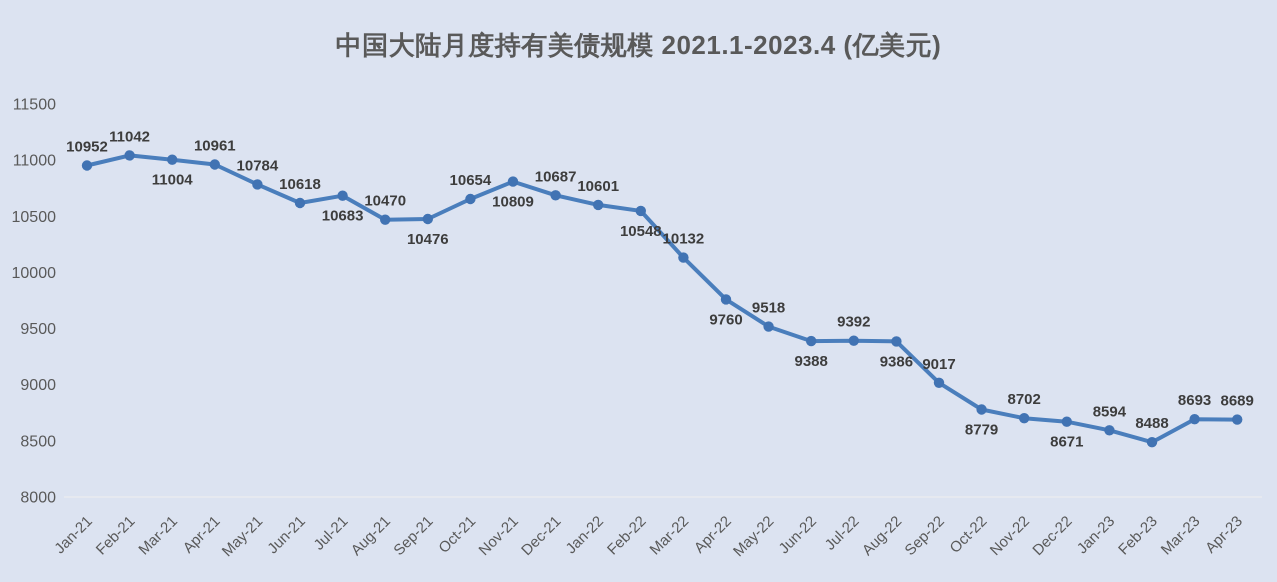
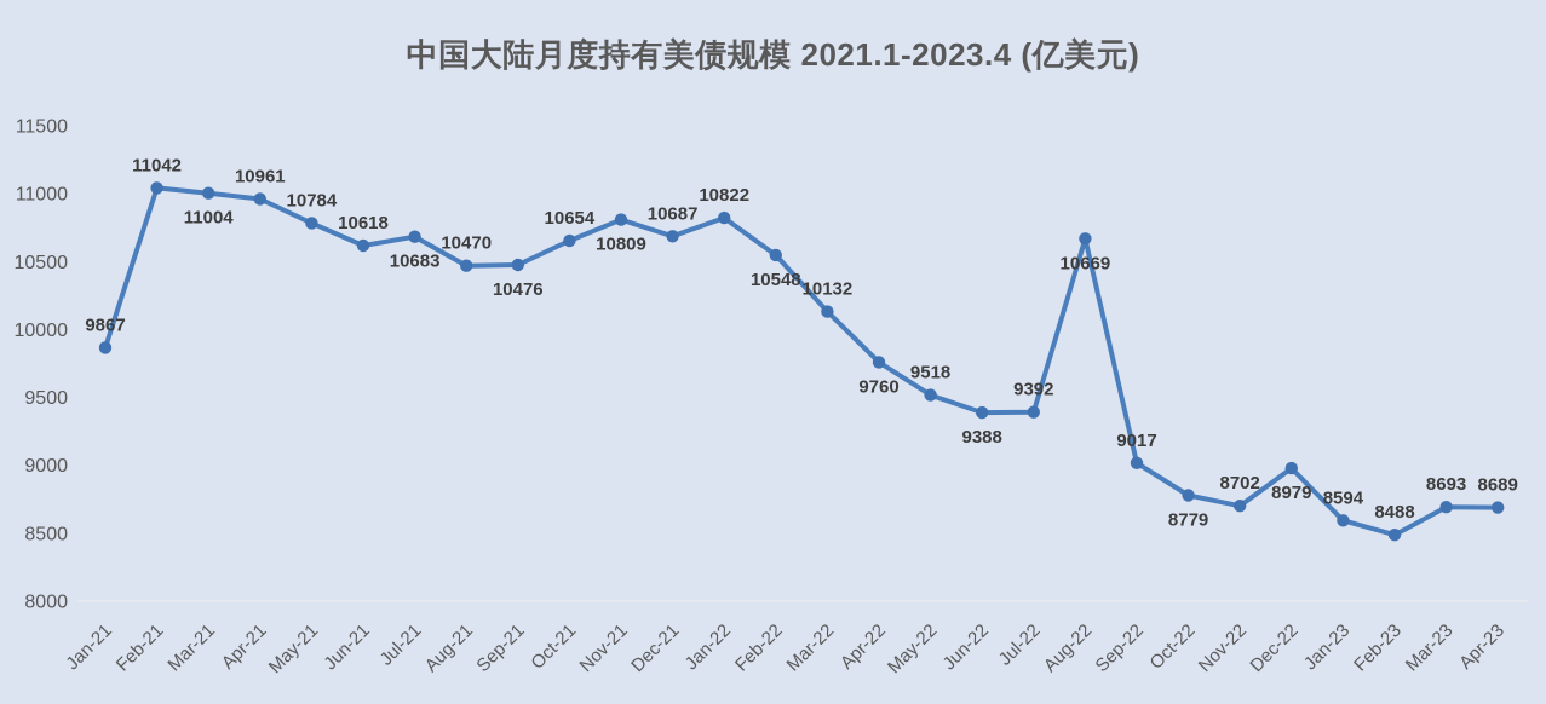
Jan-21: 10952 -> 9867
Jan-22: 10601 -> 10822
Aug-22: 9386 -> 10669
Dec-22: 8671 -> 8979
